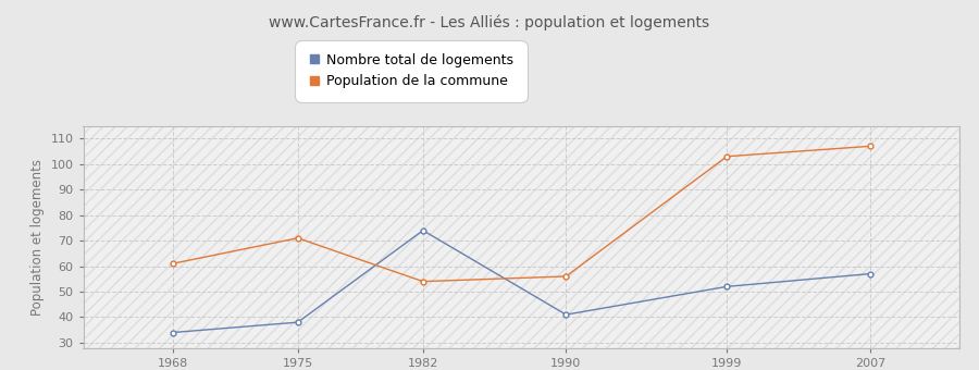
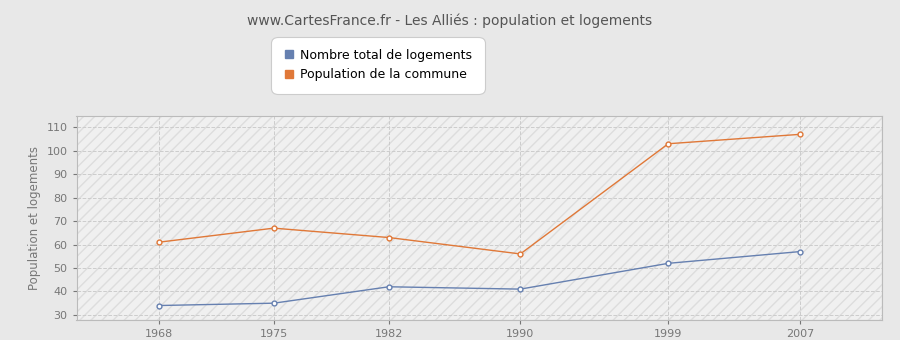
Nombre total de logements/1975: 38 -> 35
Population de la commune/1975: 71 -> 67
Nombre total de logements/1982: 74 -> 42
Population de la commune/1982: 54 -> 63
